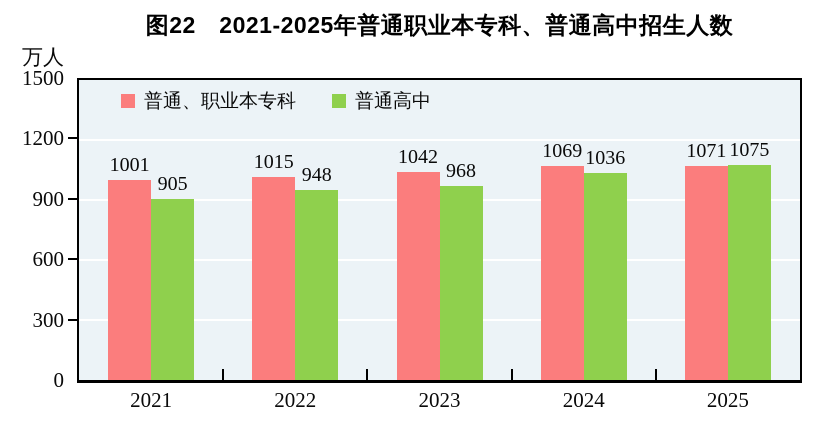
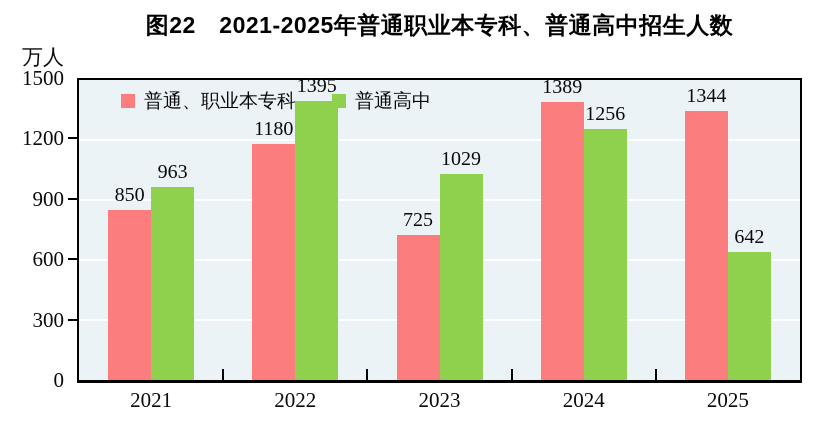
普通、职业本专科/2021: 1001 -> 850
普通高中/2021: 905 -> 963
普通、职业本专科/2022: 1015 -> 1180
普通高中/2022: 948 -> 1395
普通、职业本专科/2023: 1042 -> 725
普通高中/2023: 968 -> 1029
普通、职业本专科/2024: 1069 -> 1389
普通高中/2024: 1036 -> 1256
普通、职业本专科/2025: 1071 -> 1344
普通高中/2025: 1075 -> 642
